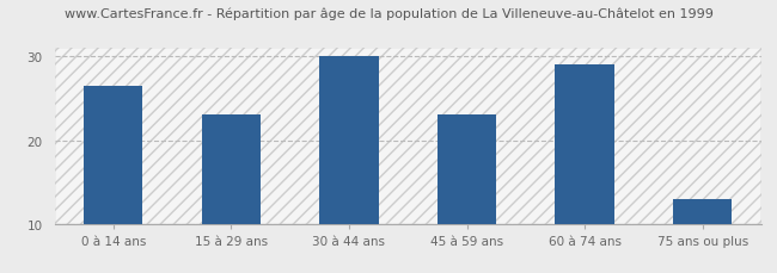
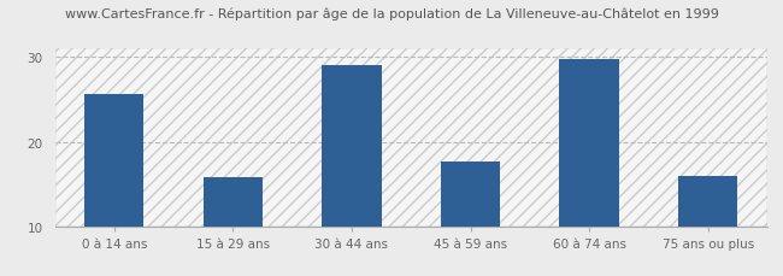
0 à 14 ans: 26.5 -> 25.6
15 à 29 ans: 23.0 -> 15.8
30 à 44 ans: 30.0 -> 29.0
45 à 59 ans: 23.0 -> 17.6
60 à 74 ans: 29.0 -> 29.8
75 ans ou plus: 13.0 -> 16.0
